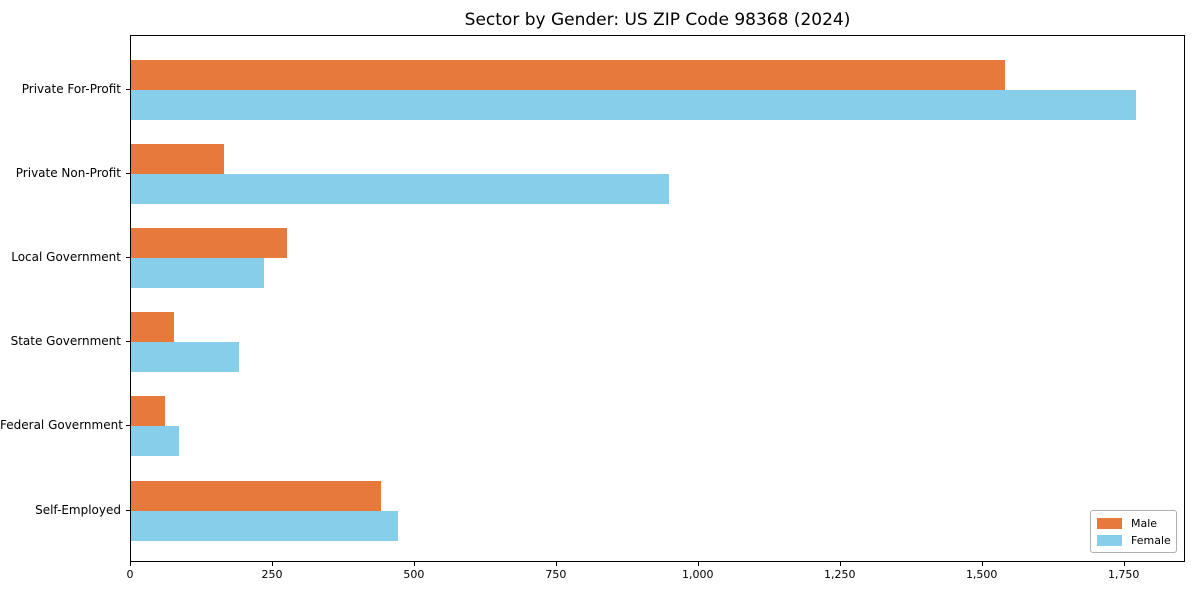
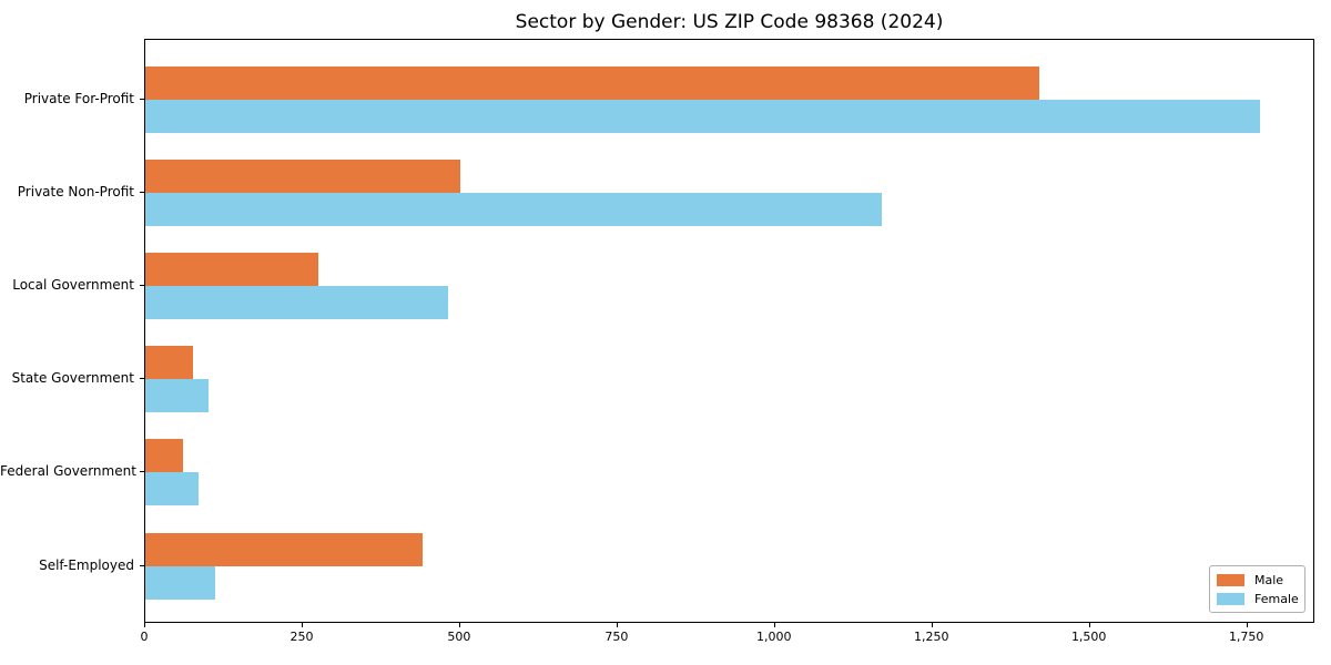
Male/Private For-Profit: 1540 -> 1420
Male/Private Non-Profit: 160 -> 500
Female/Private Non-Profit: 950 -> 1170
Female/Local Government: 240 -> 480
Female/State Government: 190 -> 100
Female/Self-Employed: 470 -> 110
